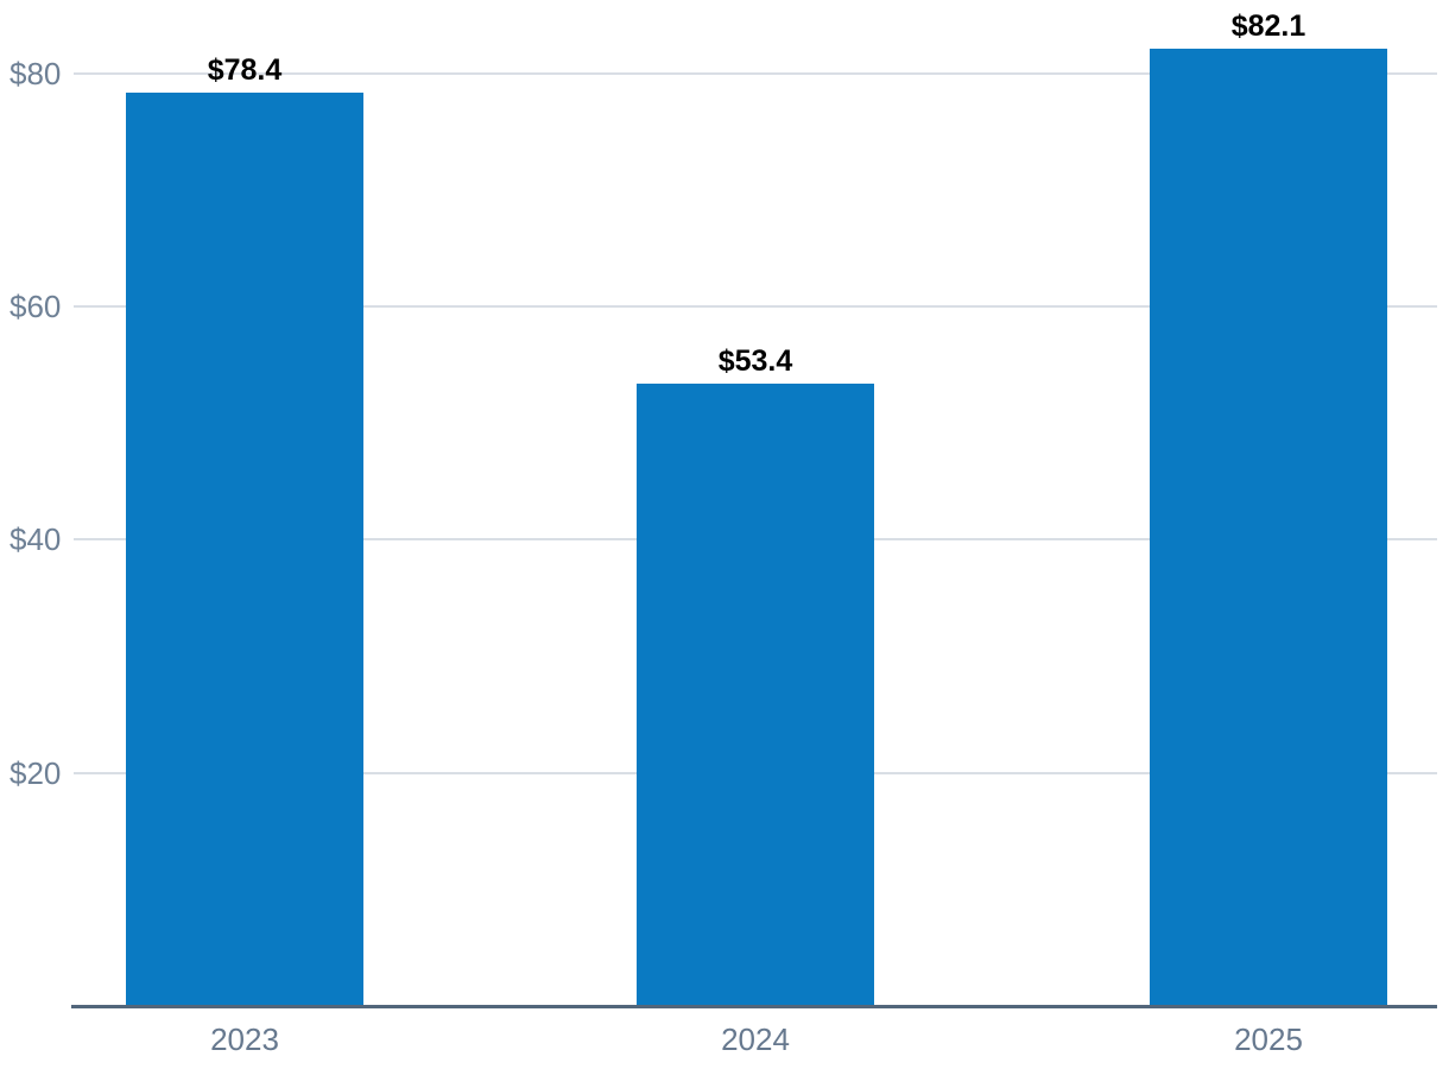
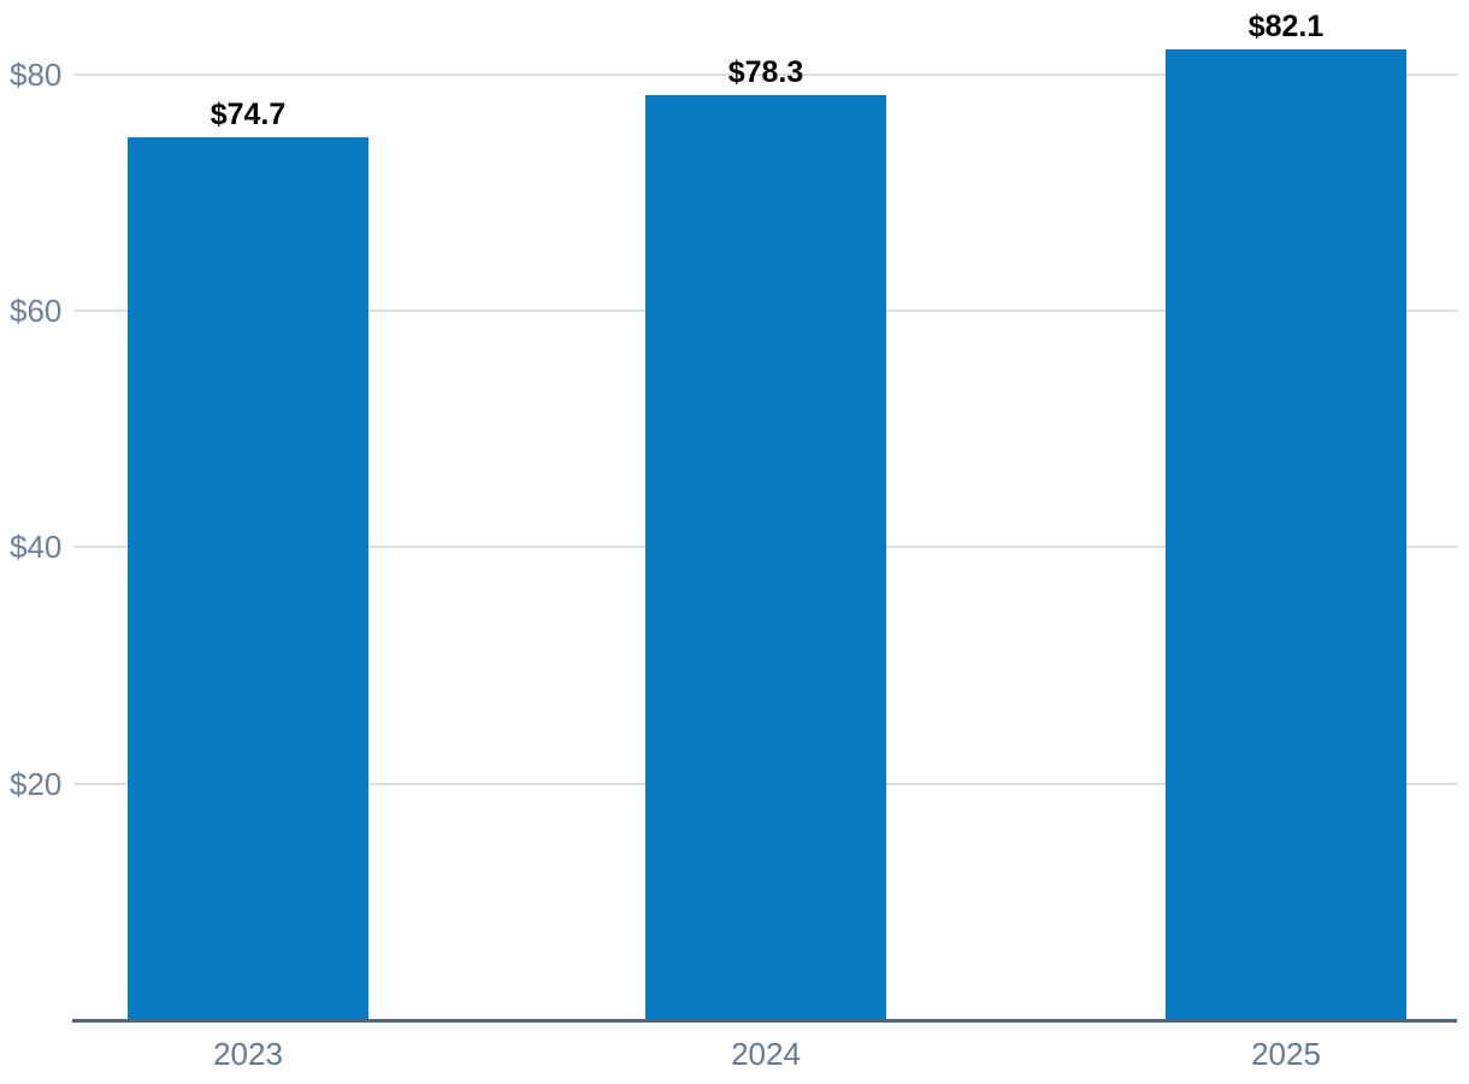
2023: $78.4 -> $74.7
2024: $53.4 -> $78.3
